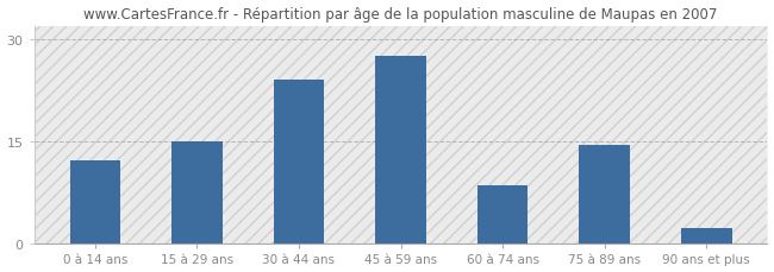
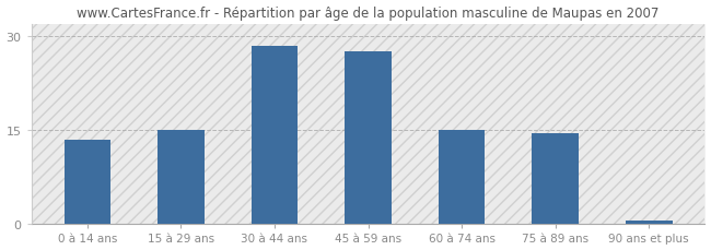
0 à 14 ans: 12.2 -> 13.5
30 à 44 ans: 24.0 -> 28.5
60 à 74 ans: 8.6 -> 15.0
90 ans et plus: 2.2 -> 0.5
